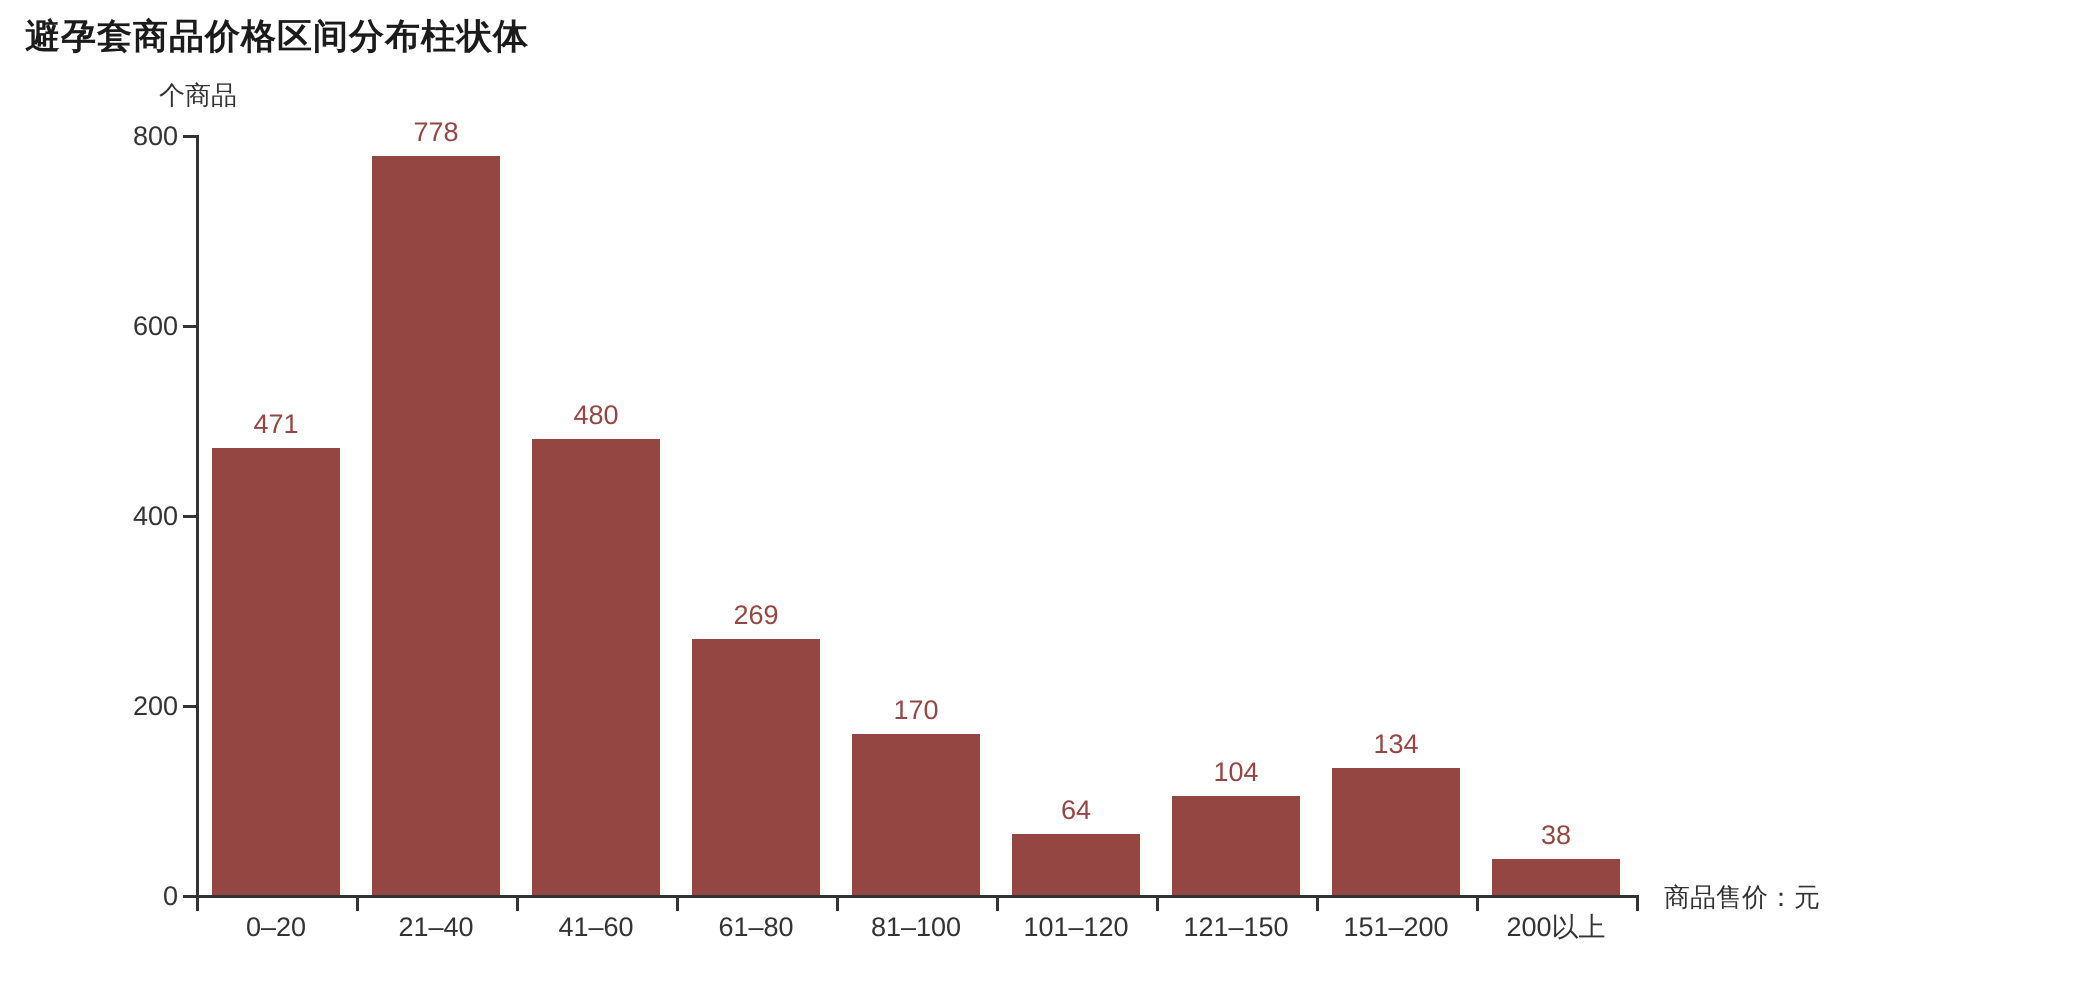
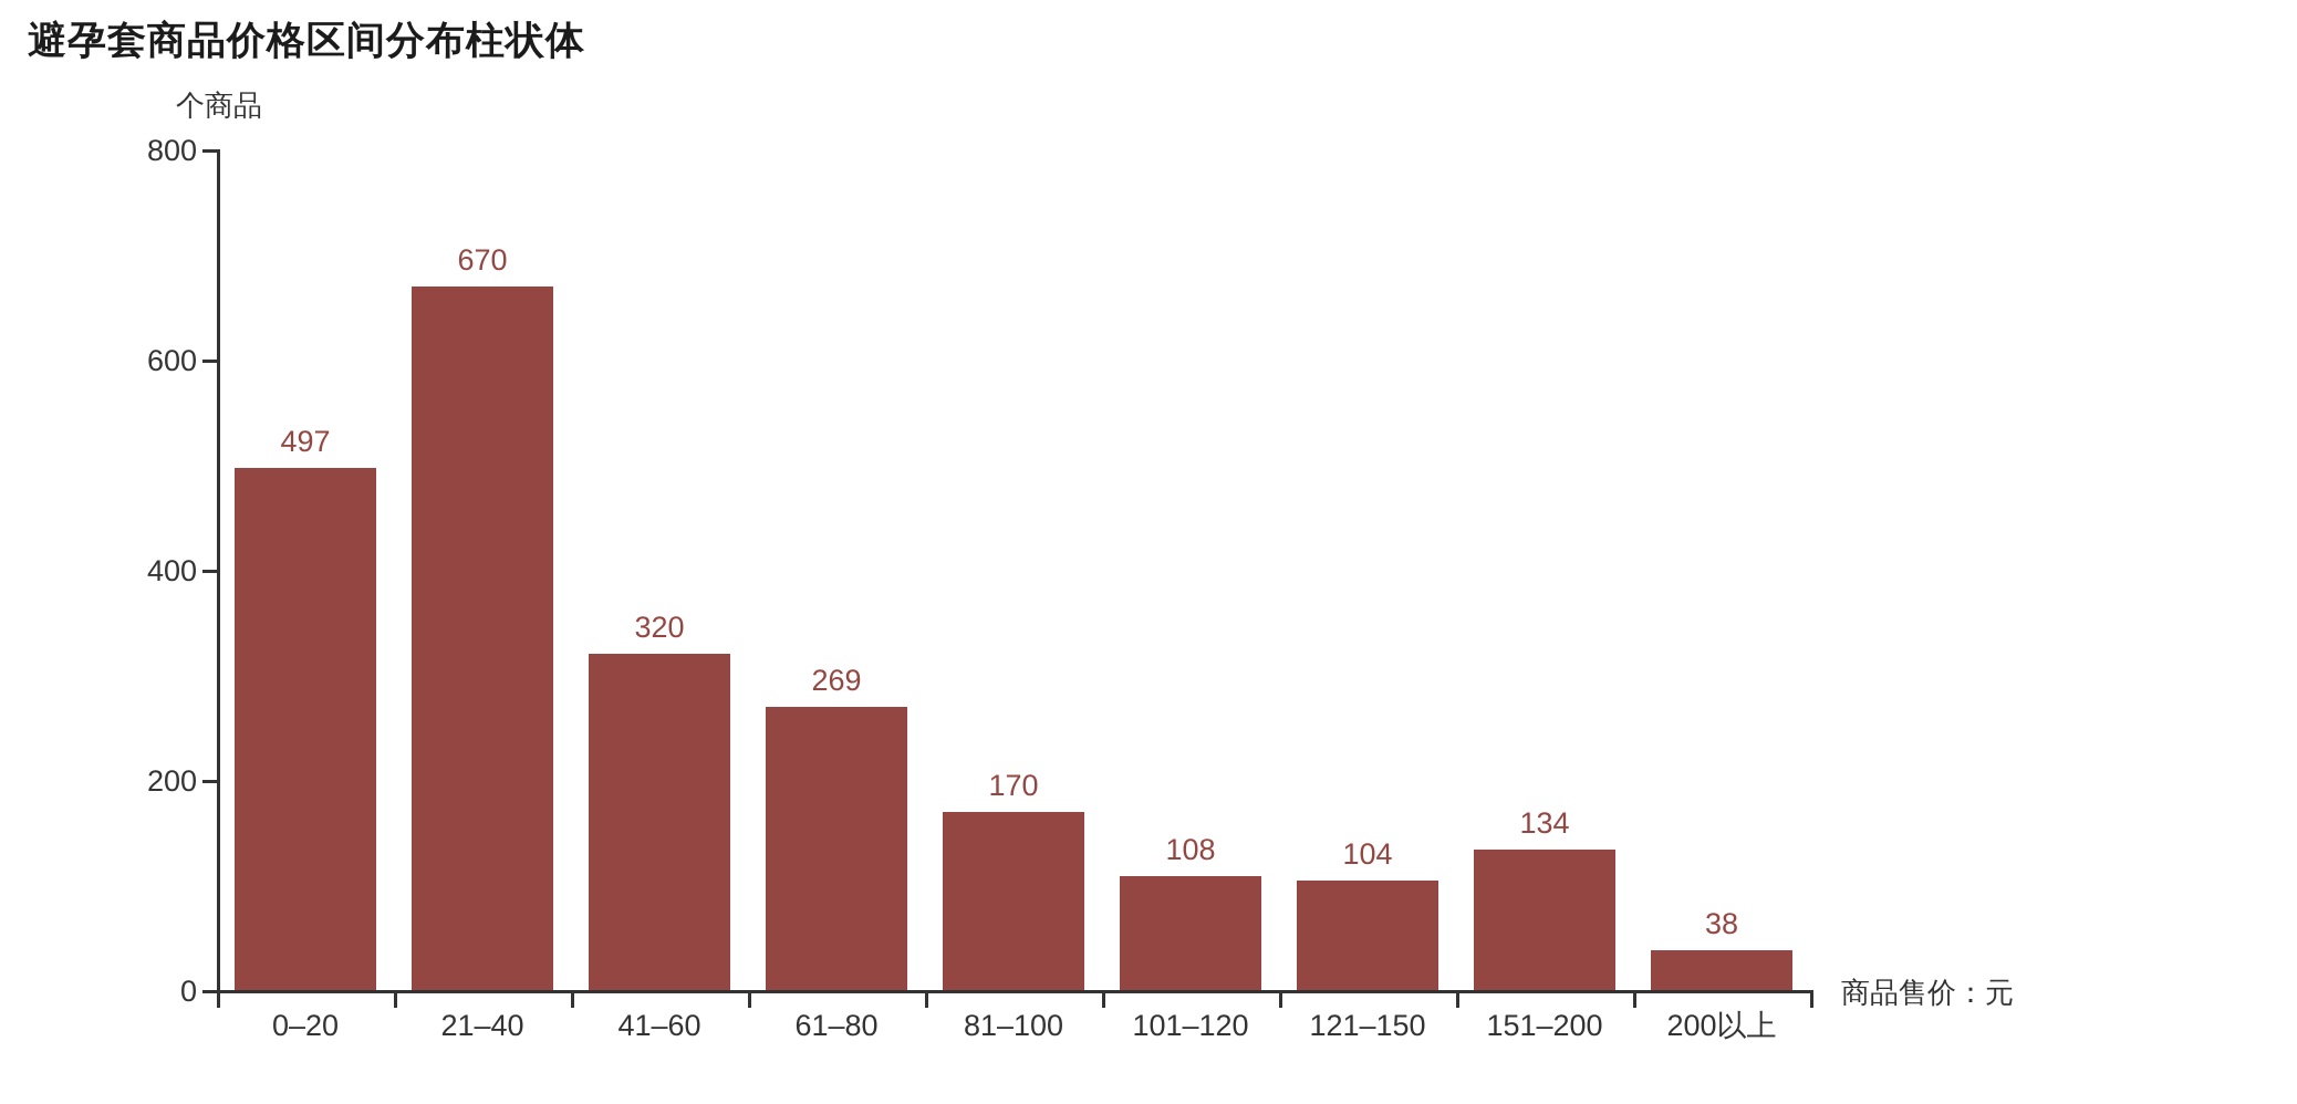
0–20: 471 -> 497
21–40: 778 -> 670
41–60: 480 -> 320
101–120: 64 -> 108
